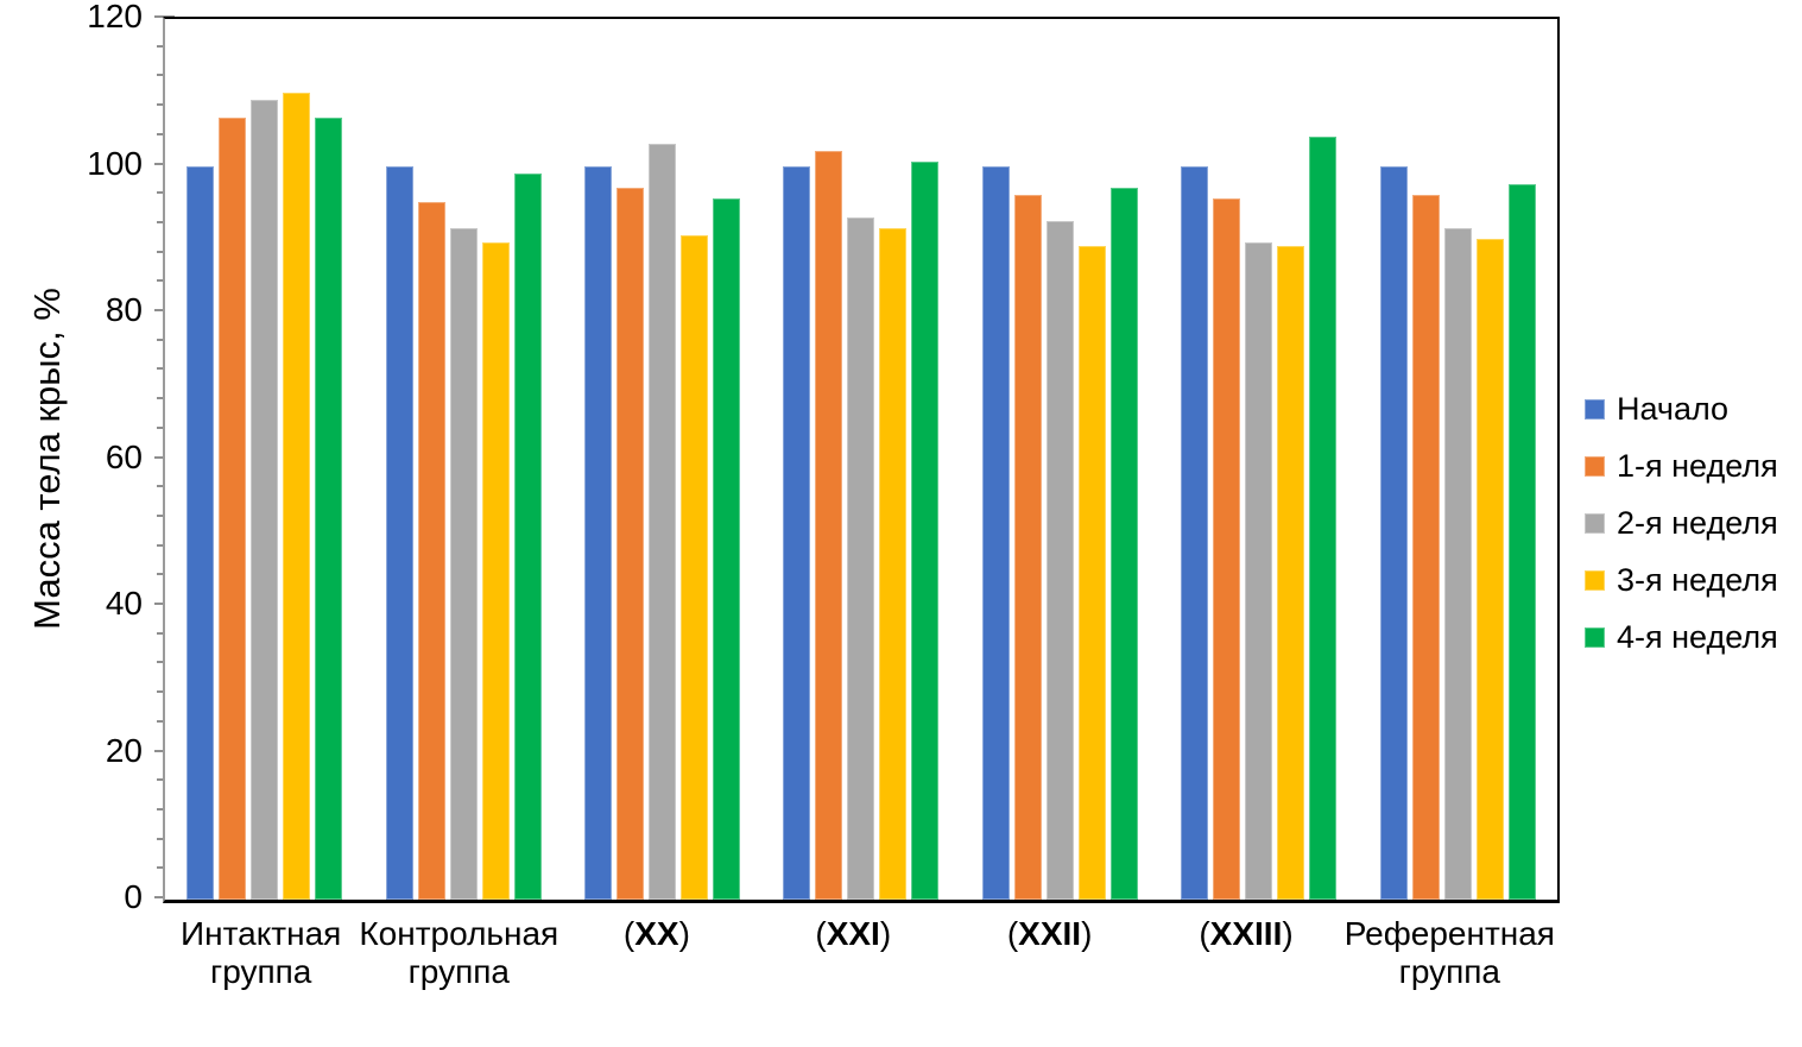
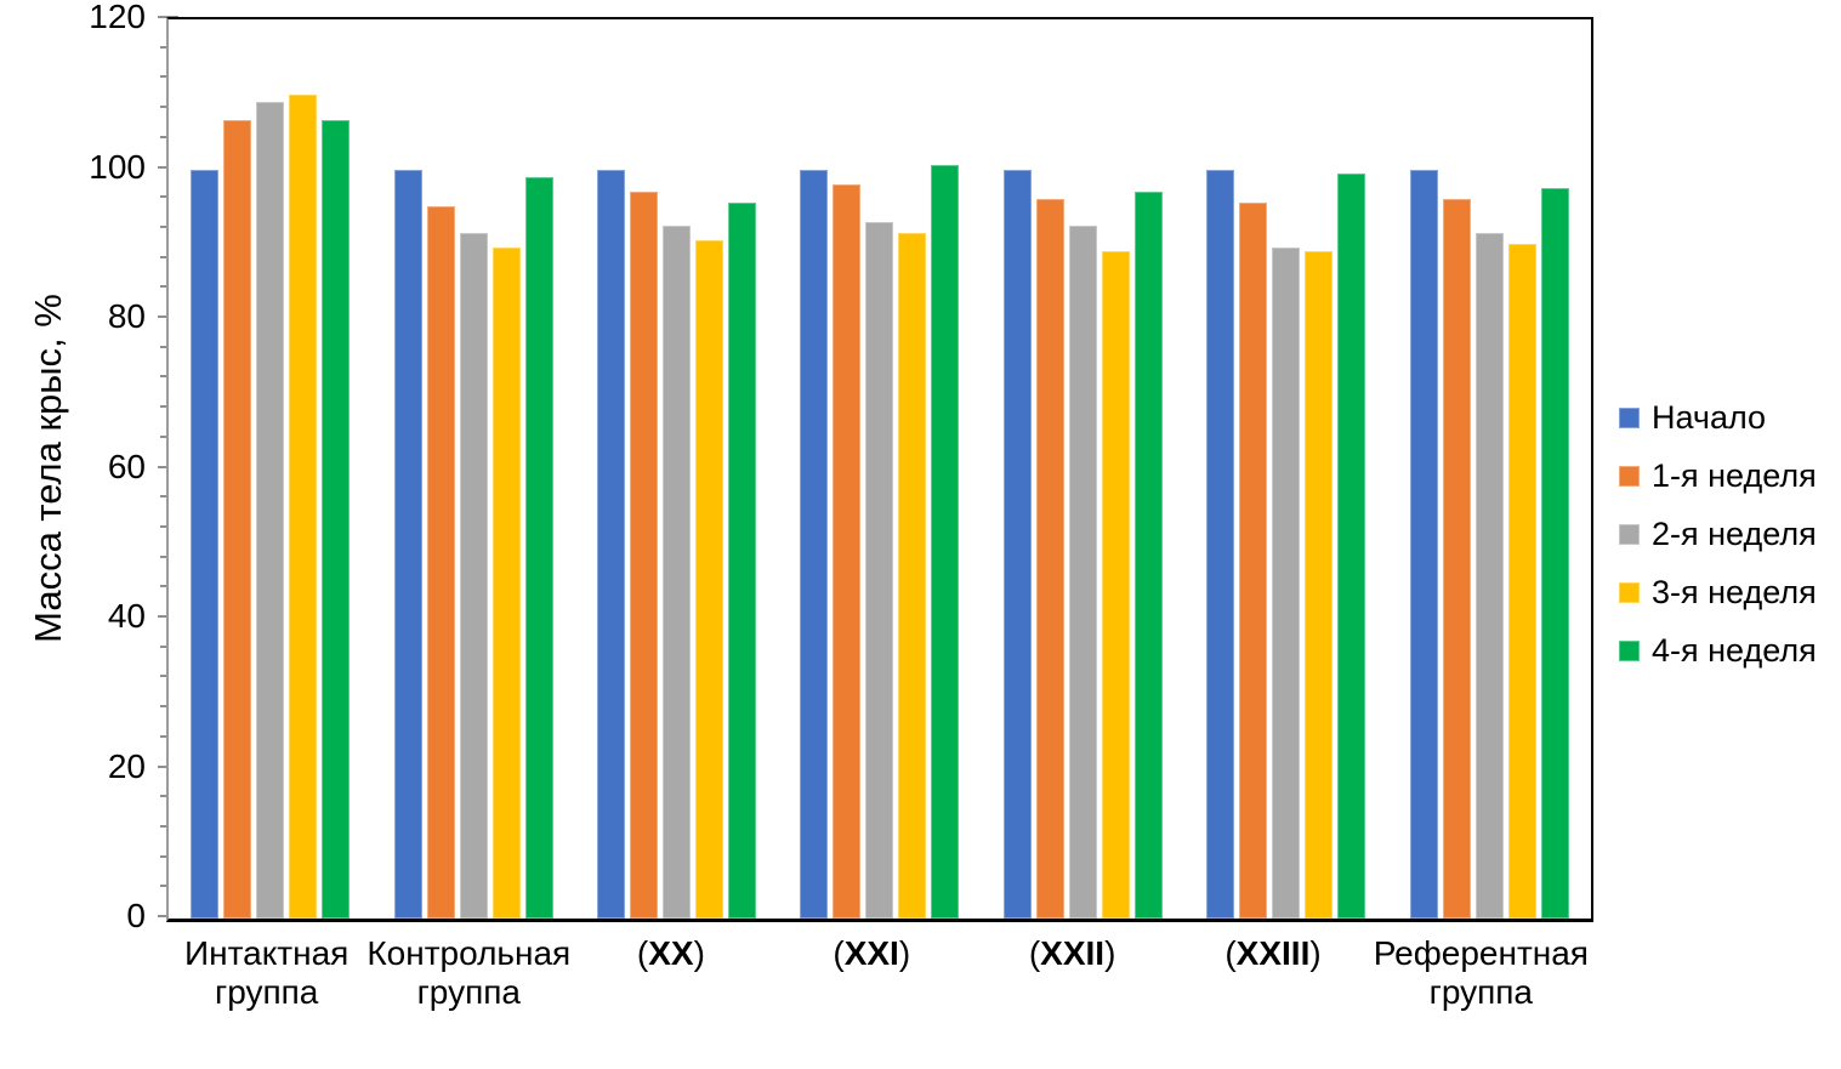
2-я неделя/(XX): 103 -> 92
1-я неделя/(XXI): 102 -> 98
4-я неделя/(XXIII): 104 -> 100
